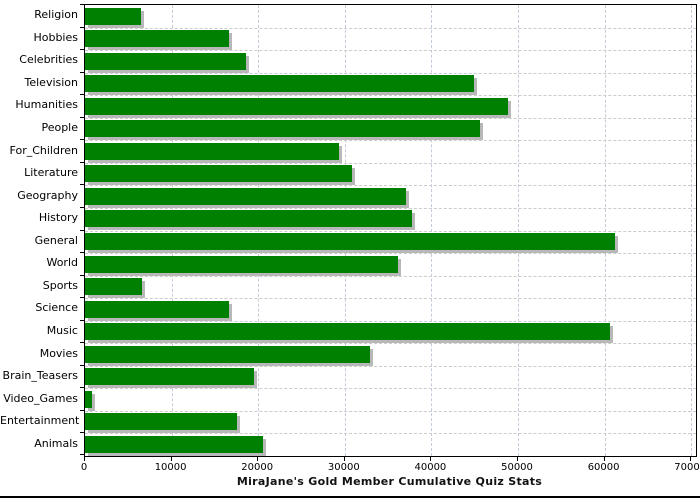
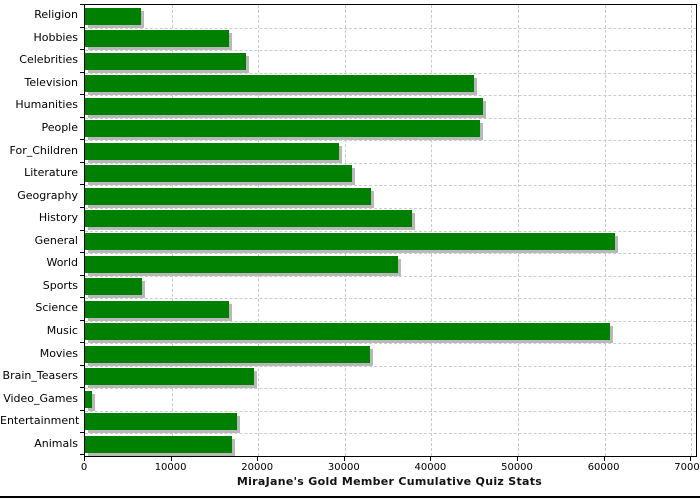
Humanities: 49000 -> 46000
Geography: 37000 -> 33000
Animals: 20000 -> 17000
